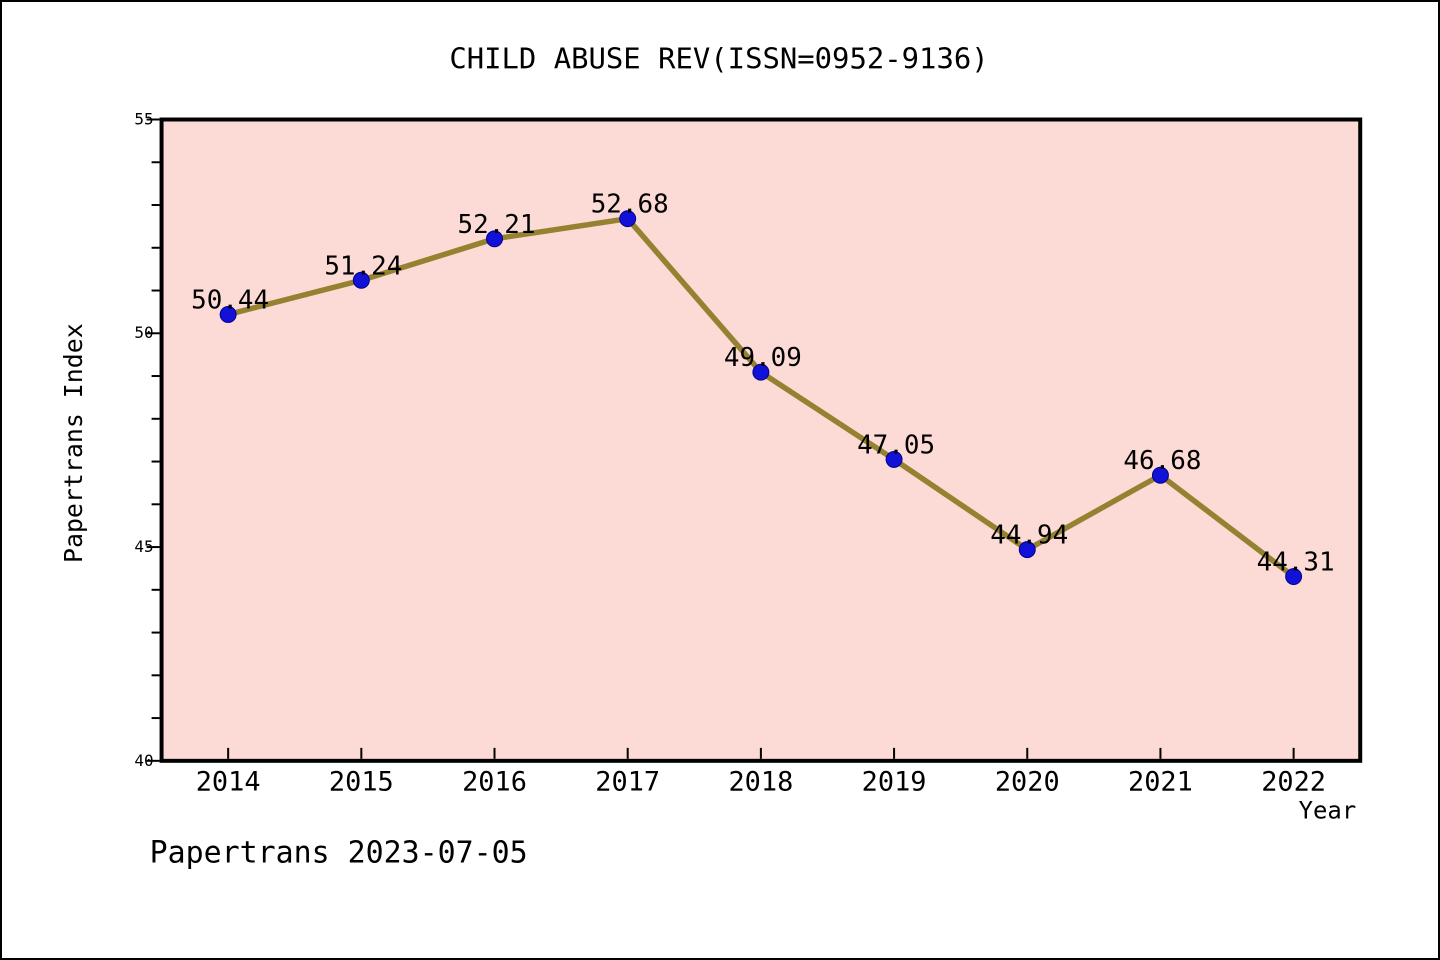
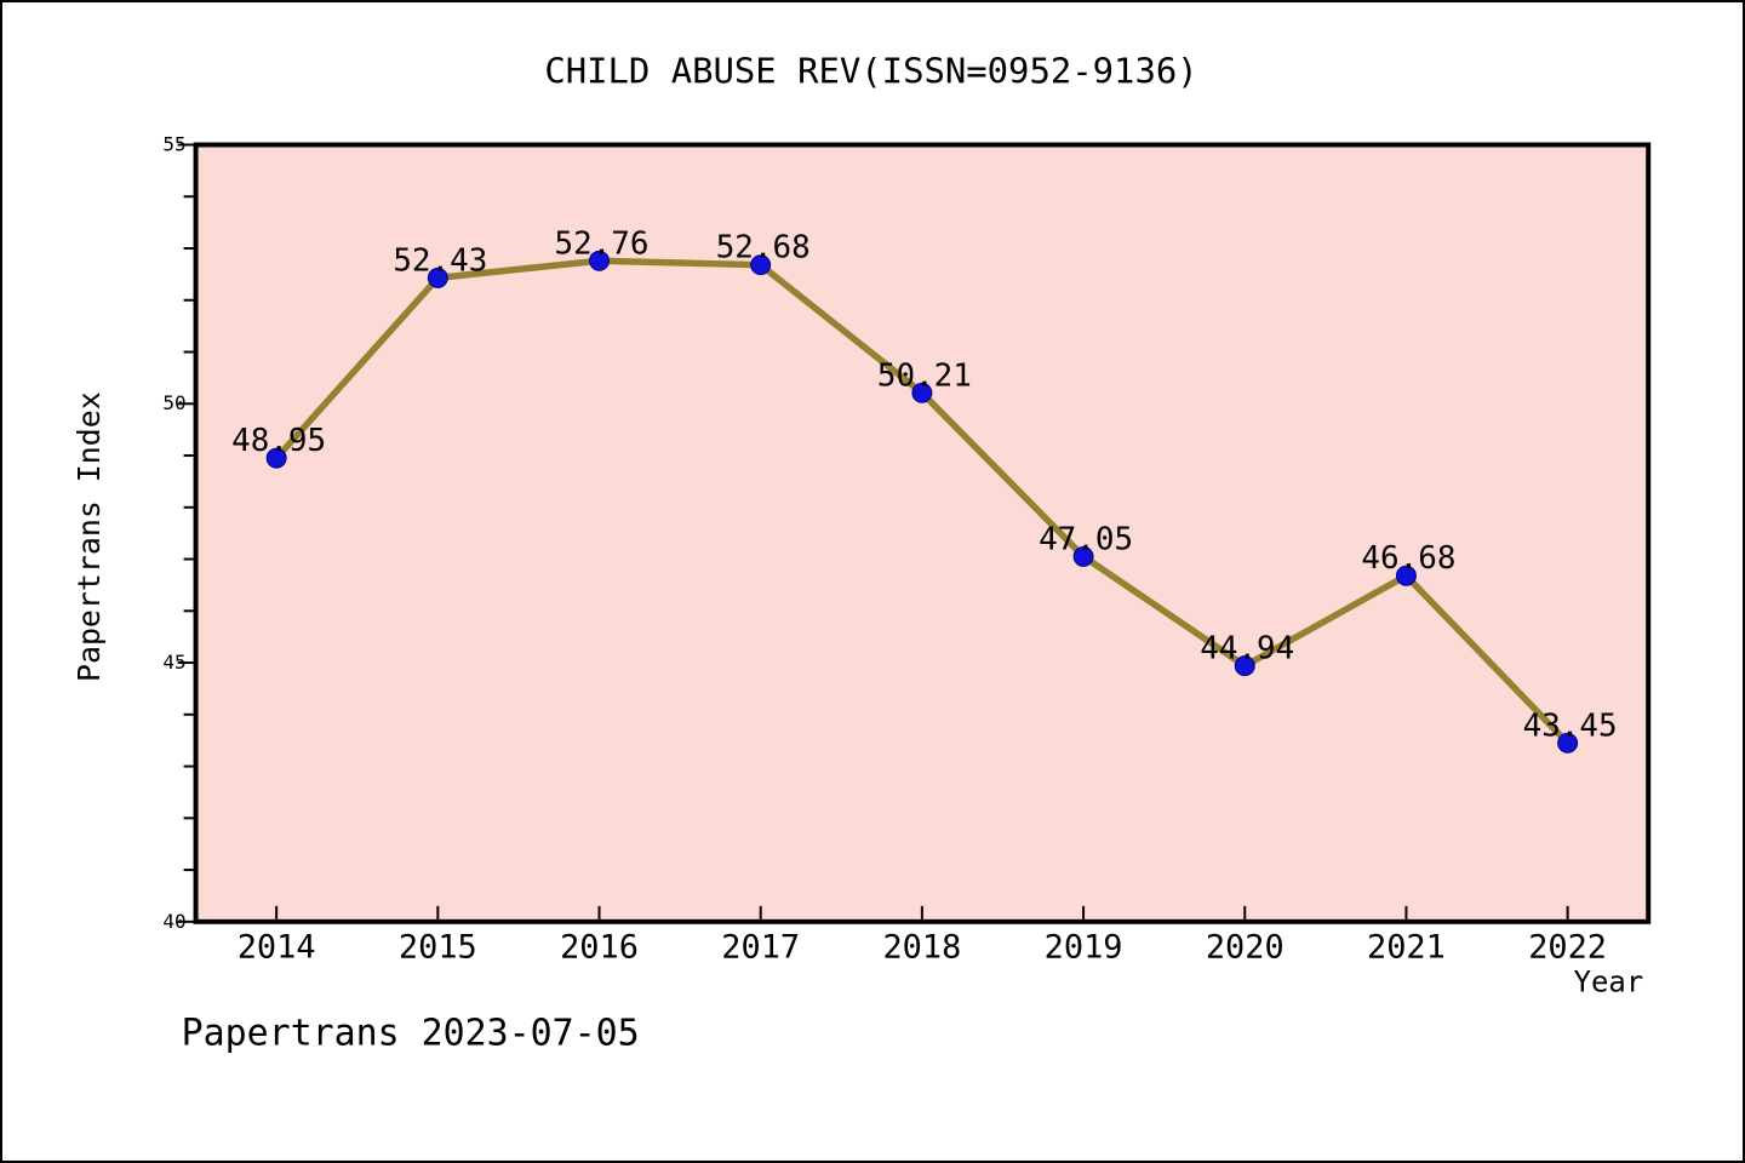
2014: 50.44 -> 48.95
2015: 51.24 -> 52.43
2016: 52.21 -> 52.76
2018: 49.09 -> 50.21
2022: 44.31 -> 43.45
